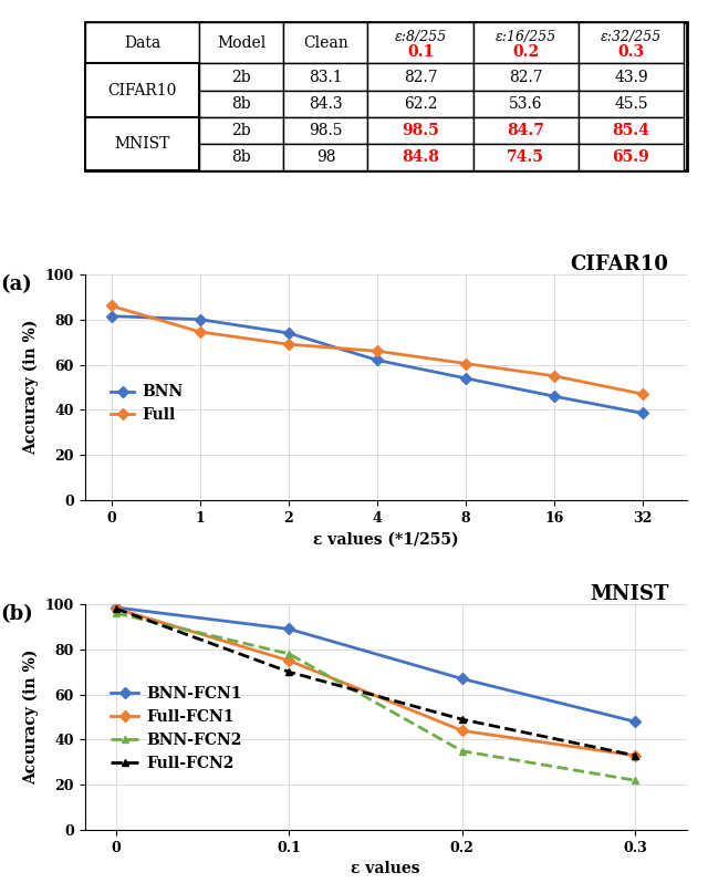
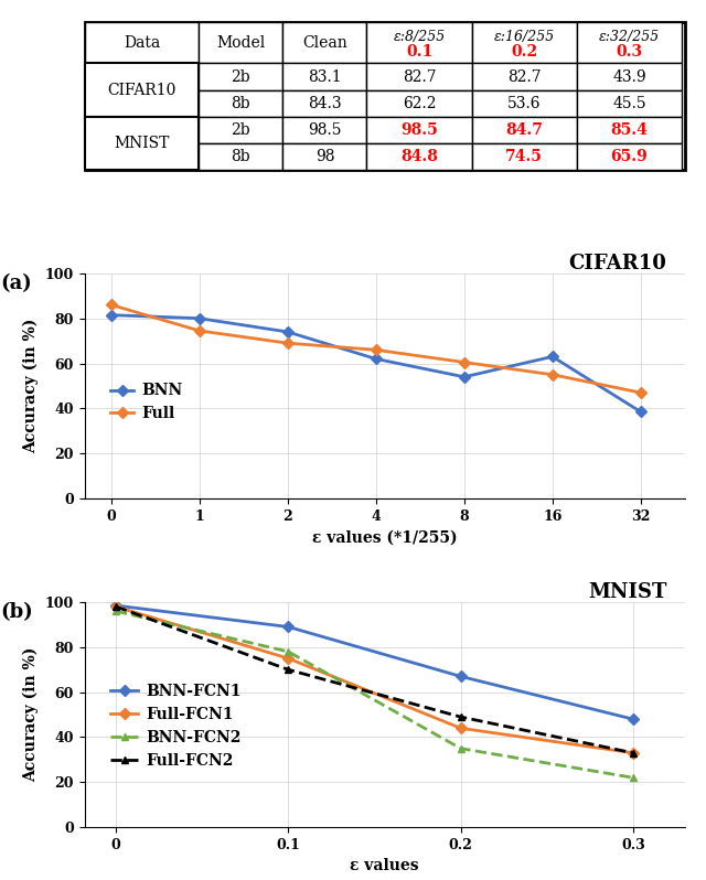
CIFAR10/BNN/16: 46.0 -> 63.0
